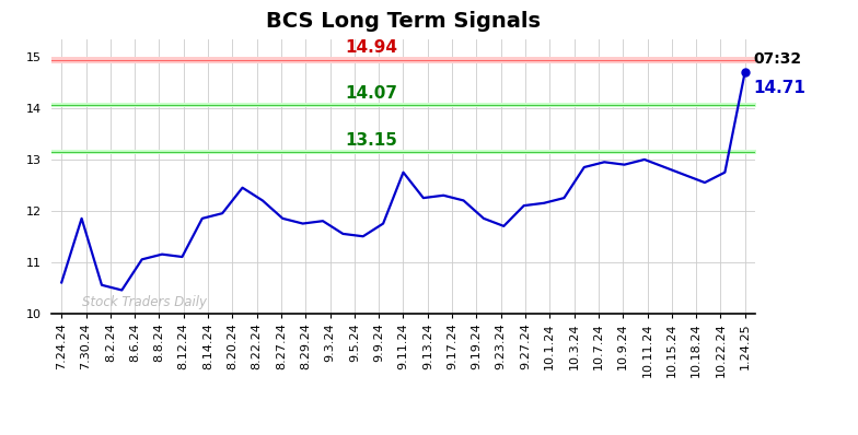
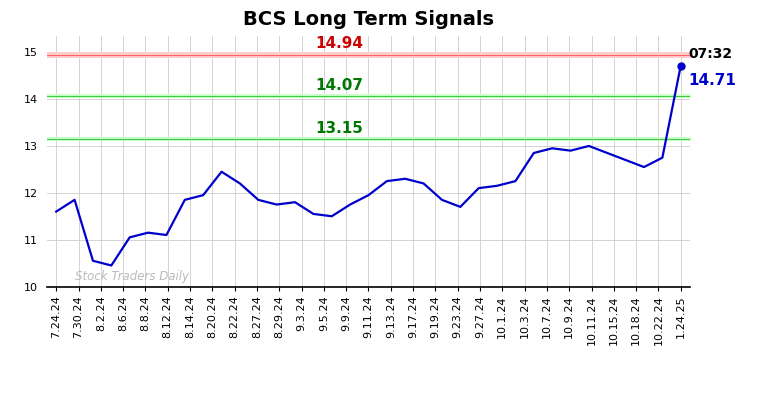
7.24.24: 10.60 -> 11.60
9.11.24: 12.75 -> 11.95
